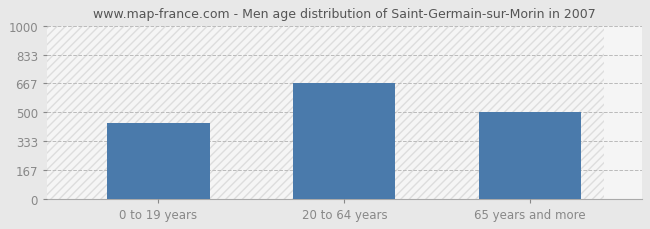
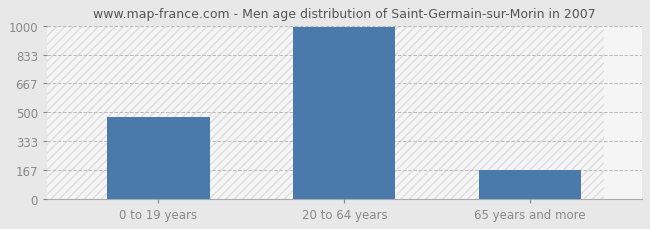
0 to 19 years: 440 -> 470
20 to 64 years: 670 -> 990
65 years and more: 500 -> 160
